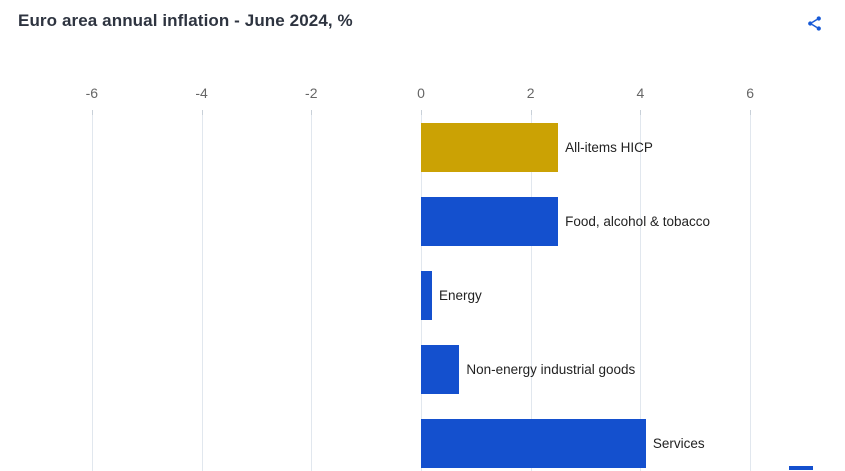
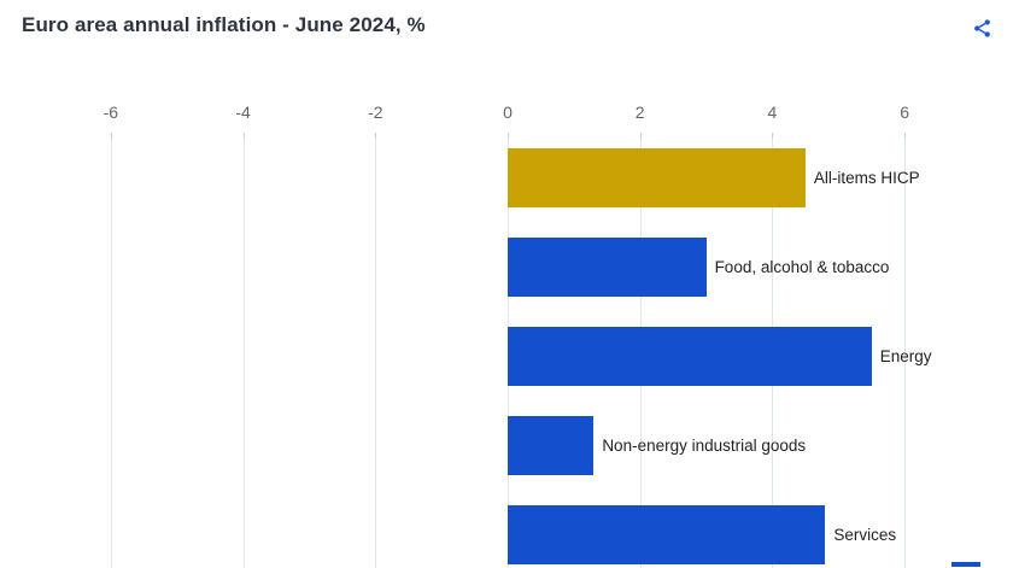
All-items HICP: 2.5 -> 4.5
Food, alcohol & tobacco: 2.5 -> 3.0
Energy: 0.2 -> 5.5
Non-energy industrial goods: 0.7 -> 1.3
Services: 4.1 -> 4.8
